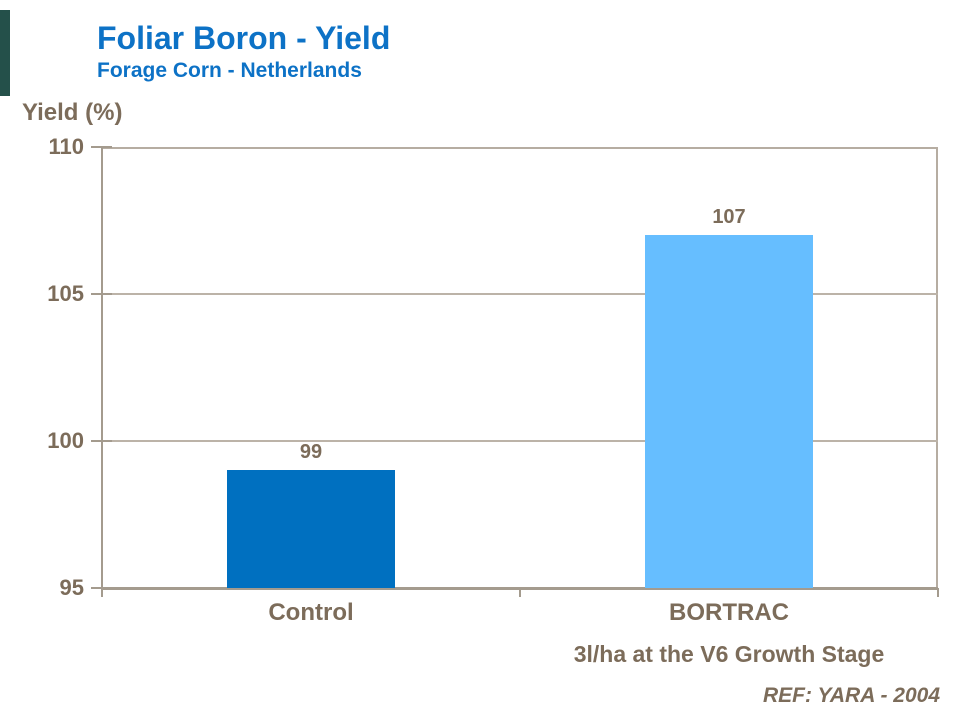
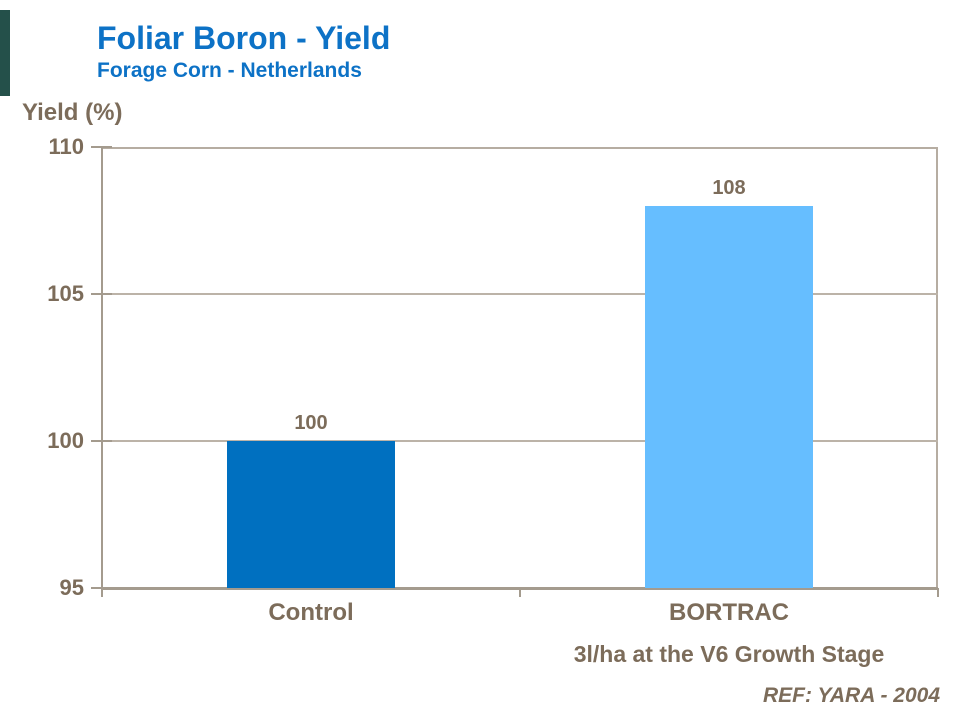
Control: 99 -> 100
BORTRAC: 107 -> 108
